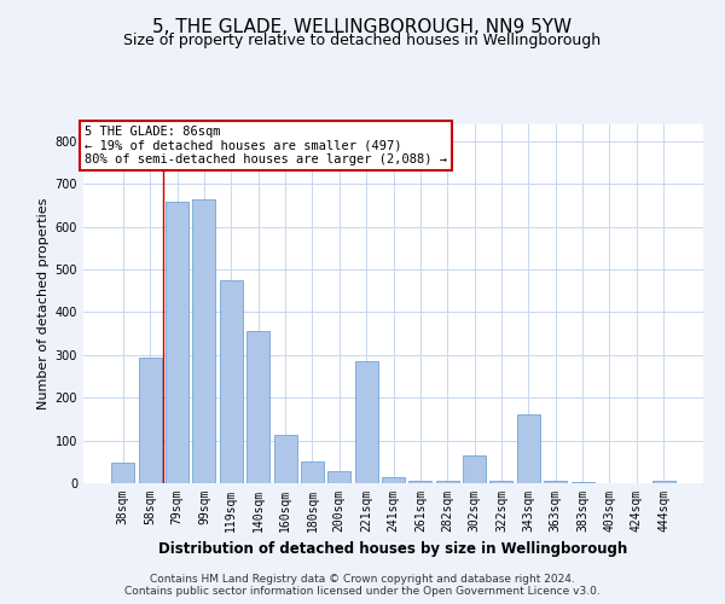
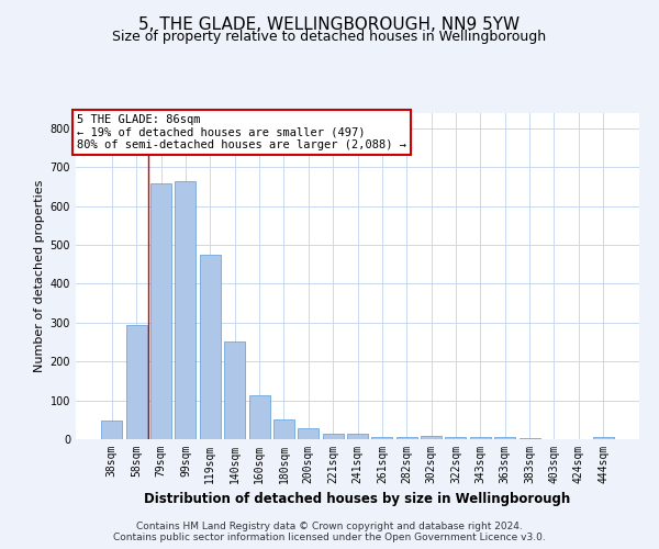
140sqm: 355 -> 250
221sqm: 285 -> 15
302sqm: 65 -> 8
343sqm: 160 -> 6
